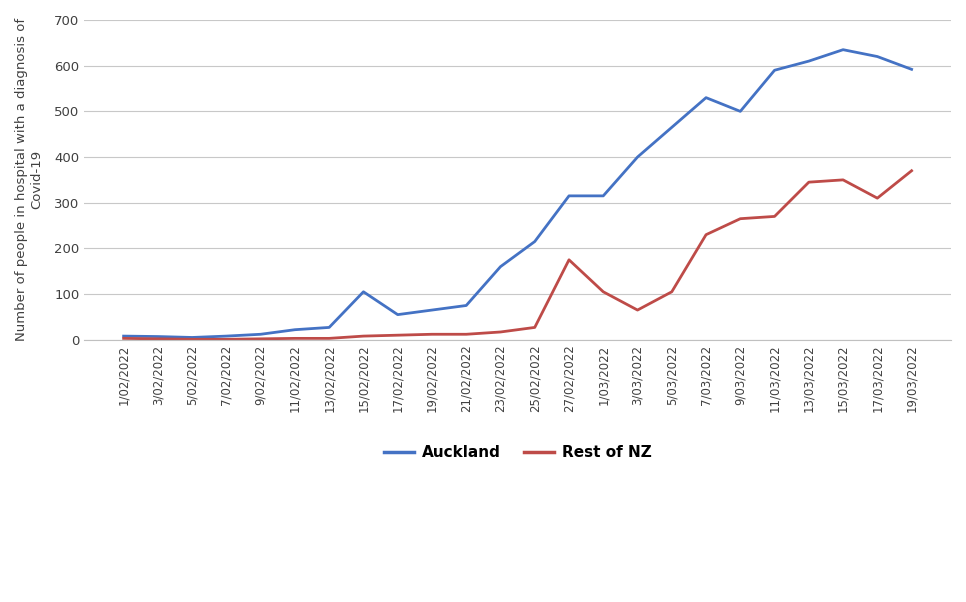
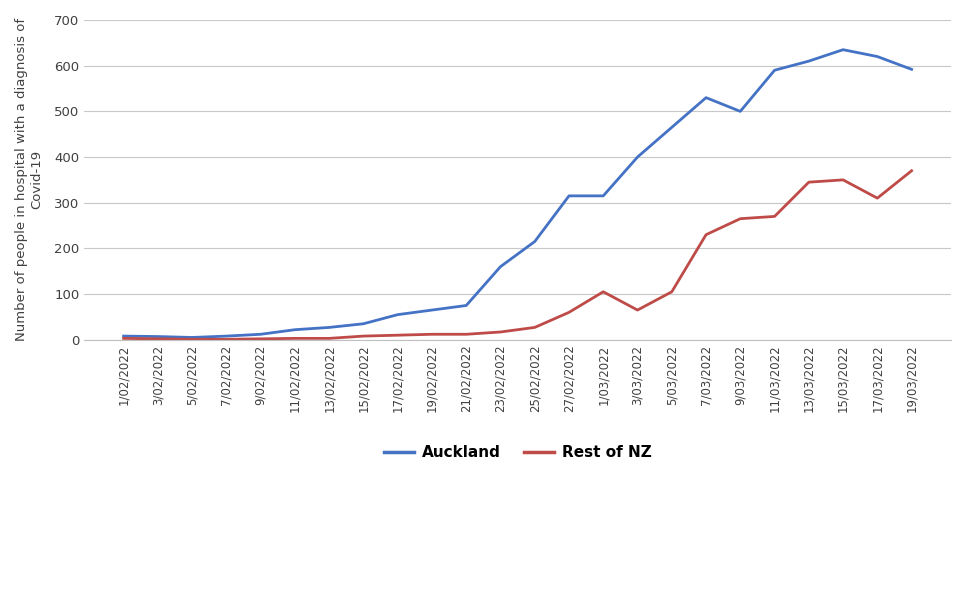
Auckland/15/02/2022: 105 -> 35
Rest of NZ/27/02/2022: 175 -> 60
